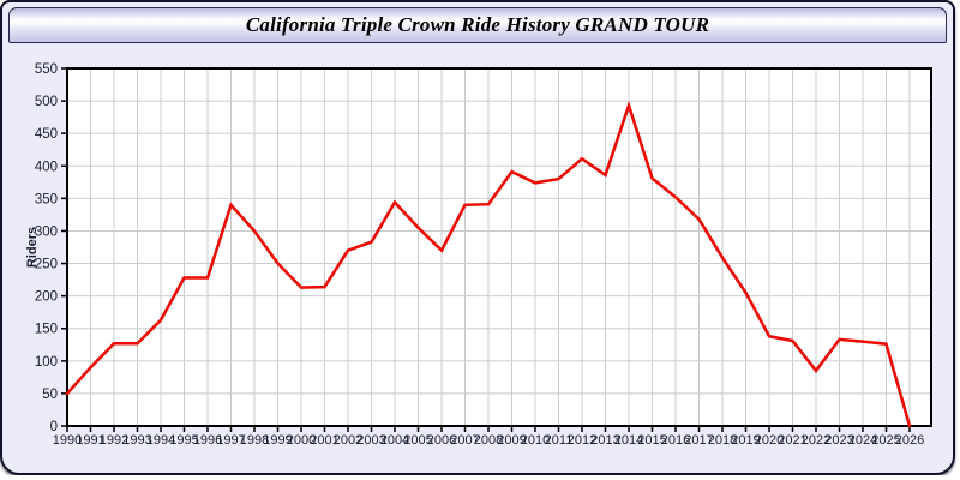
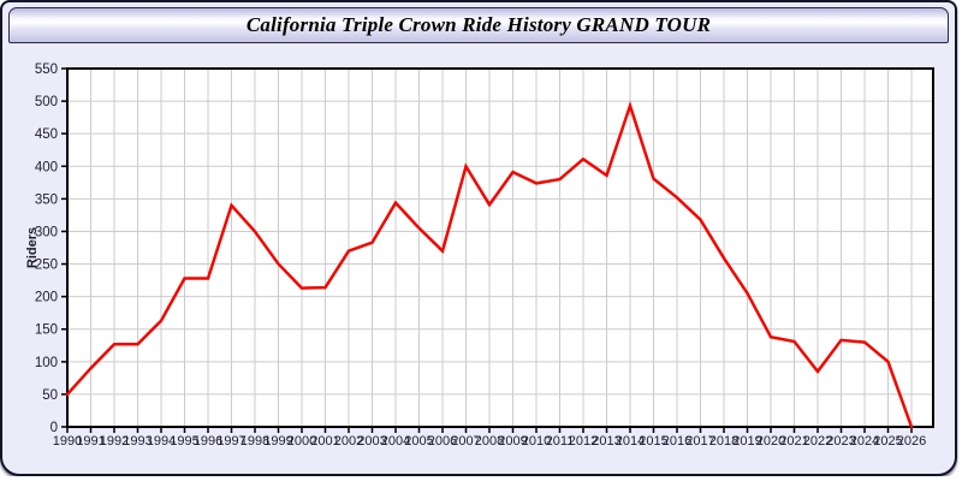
2007: 340 -> 400
2025: 130 -> 100
